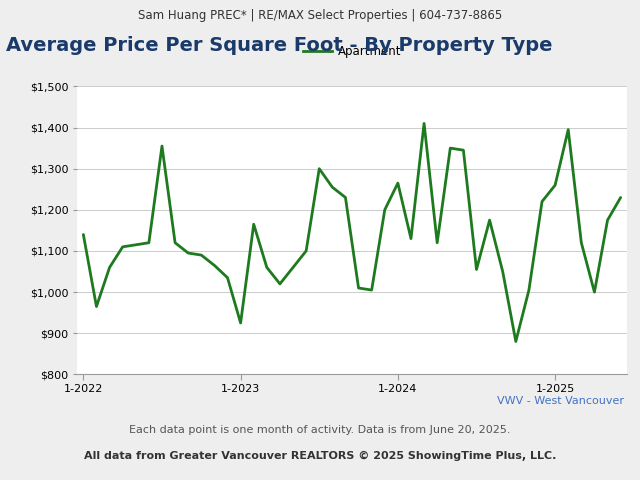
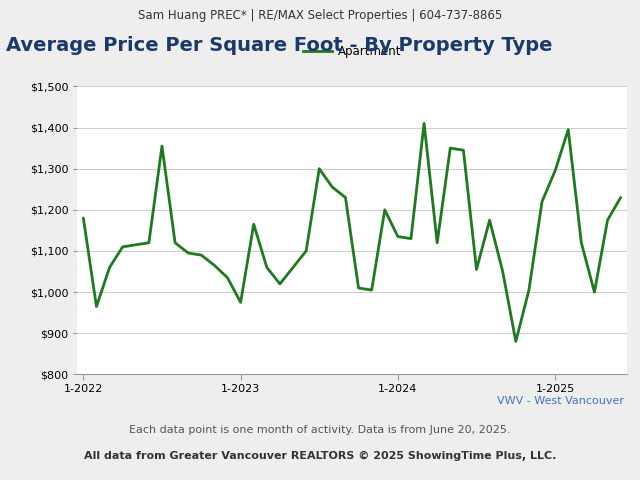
1-2022: $1,140 -> $1,180
1-2023: $925 -> $975
1-2024: $1,265 -> $1,135
1-2025: $1,260 -> $1,295
